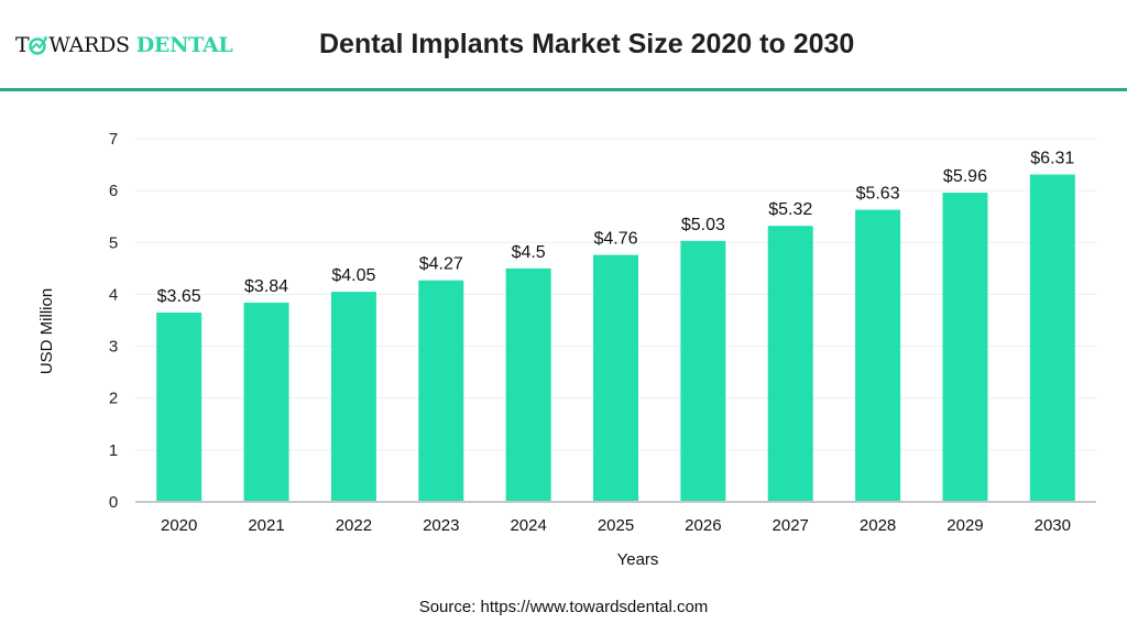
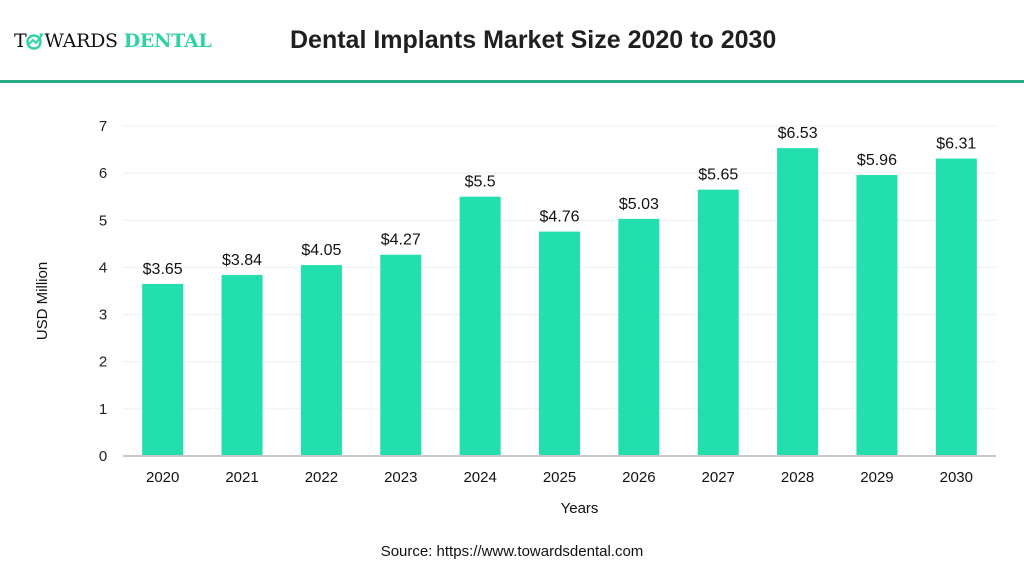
2024: $4.5 -> $5.5
2027: $5.32 -> $5.65
2028: $5.63 -> $6.53
